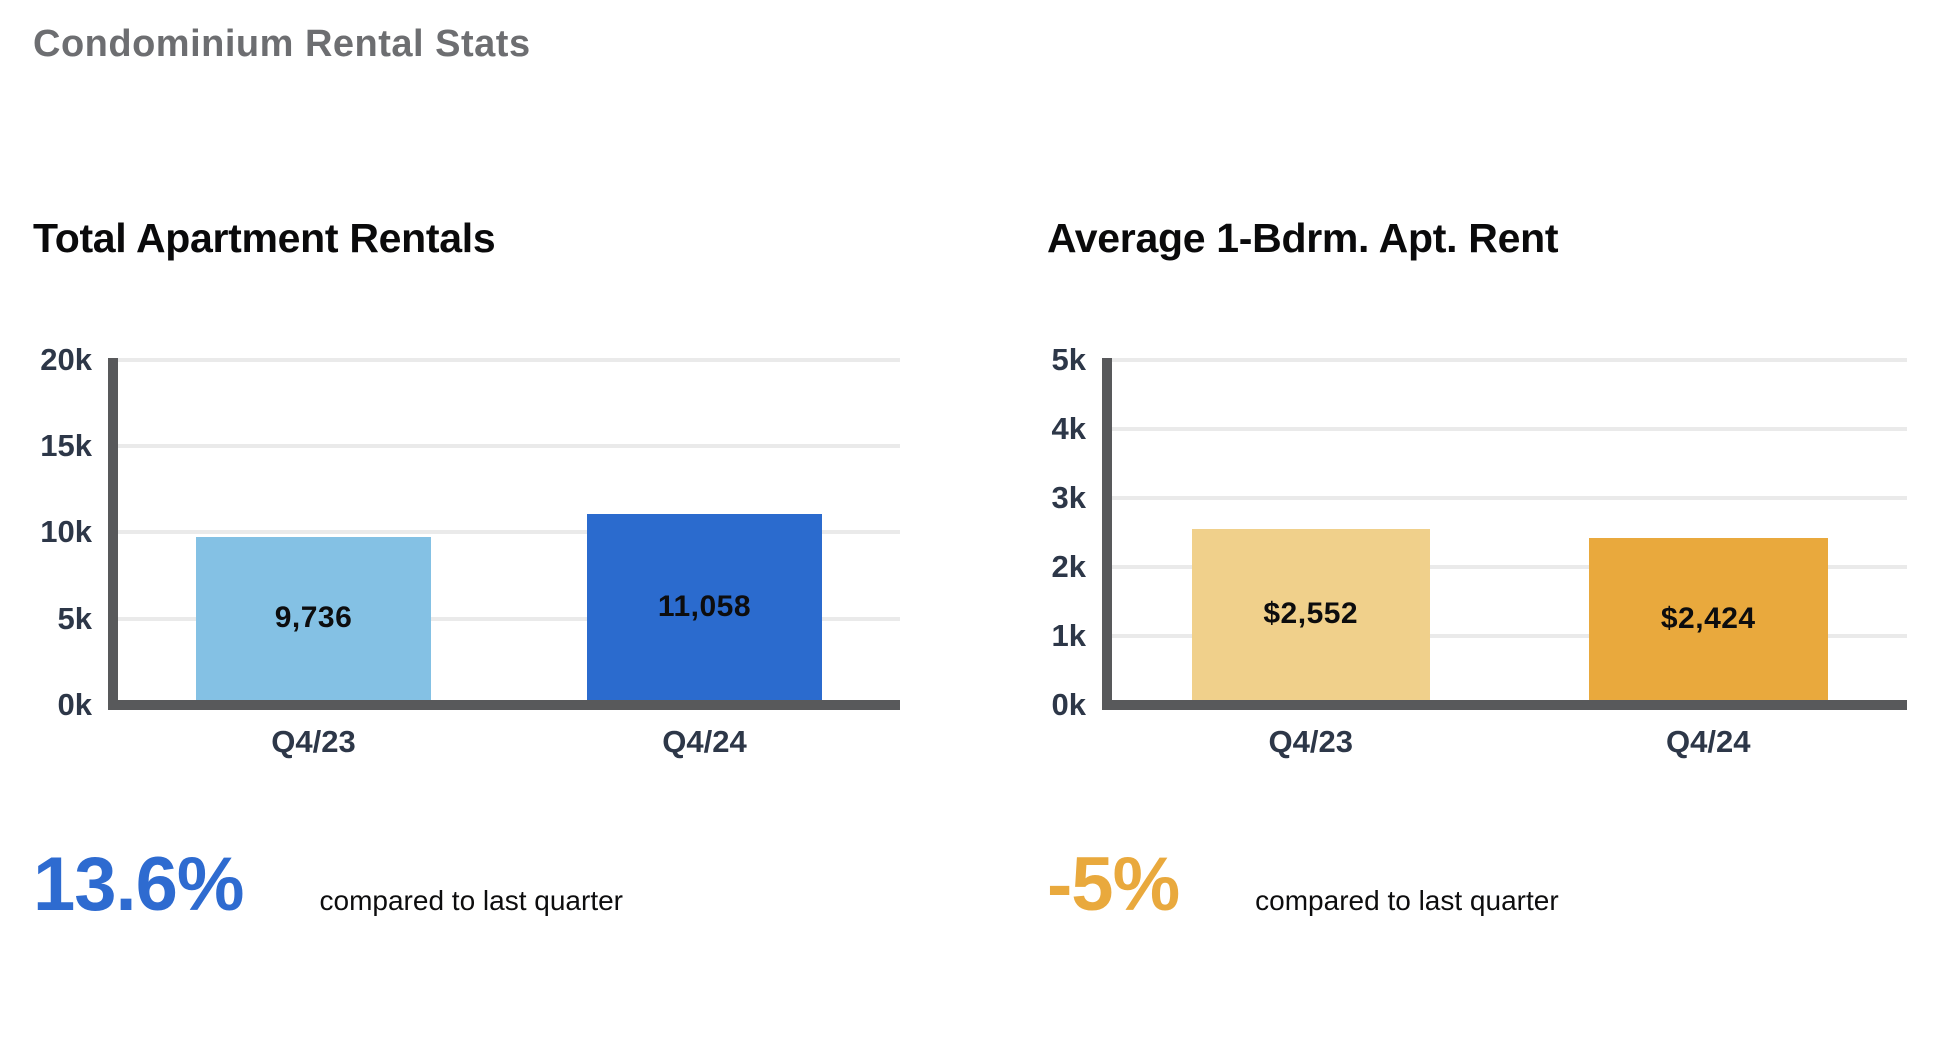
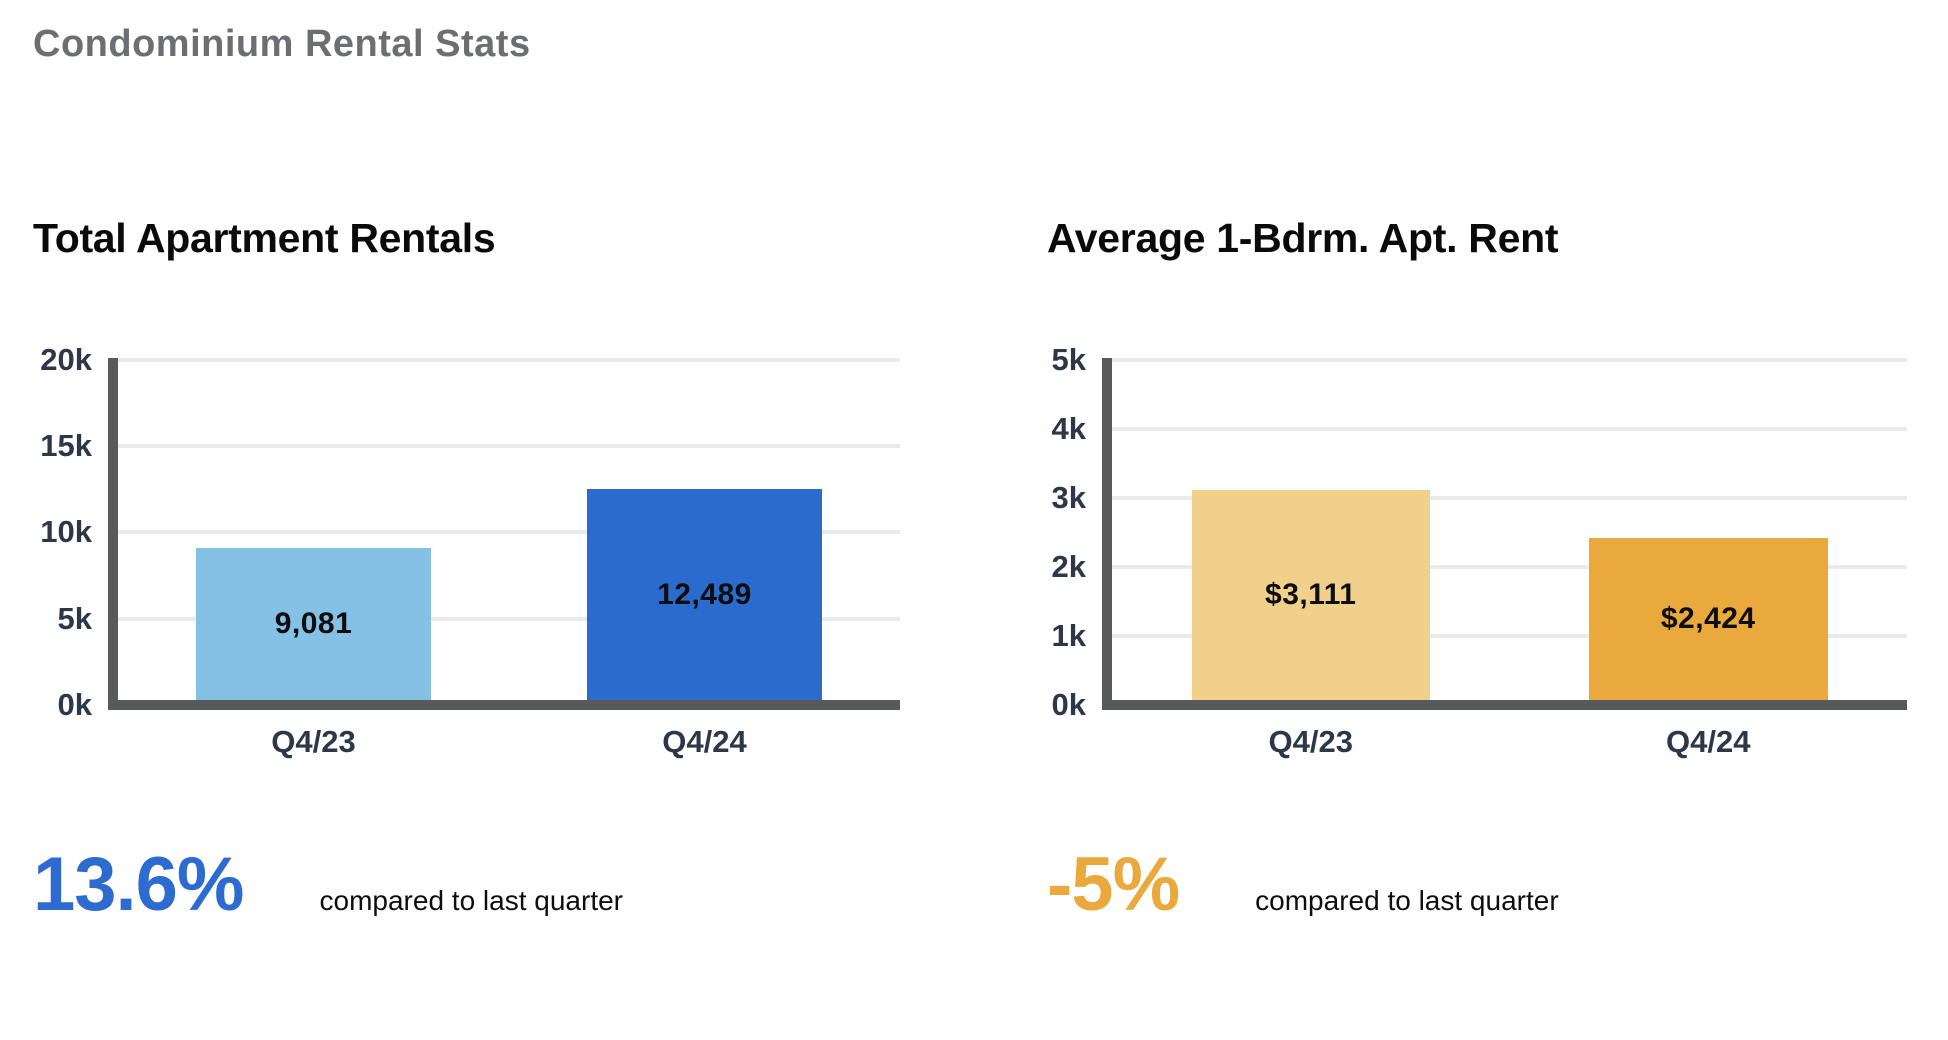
Total Apartment Rentals/Q4/23: 9,736 -> 9,081
Total Apartment Rentals/Q4/24: 11,058 -> 12,489
Average 1-Bdrm. Apt. Rent/Q4/23: $2,552 -> $3,111
